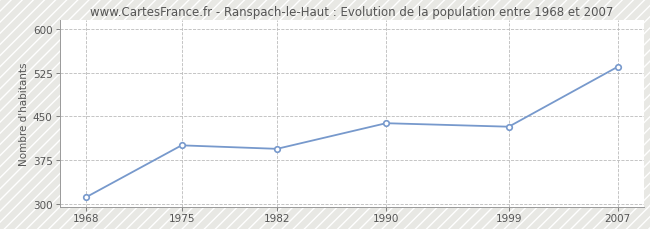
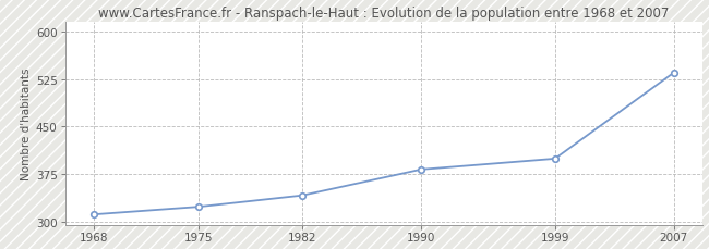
1975: 400 -> 323
1982: 394 -> 341
1990: 438 -> 382
1999: 432 -> 399
